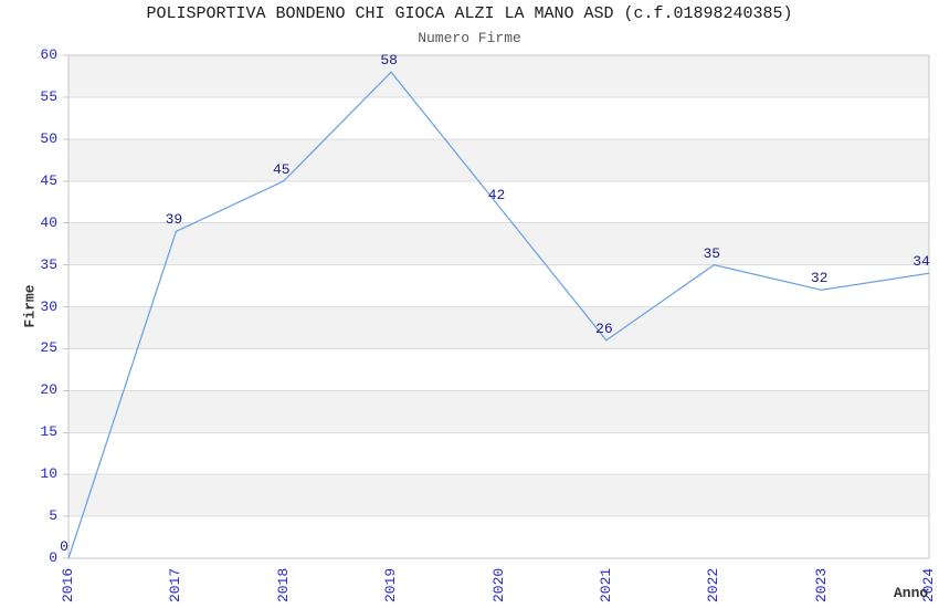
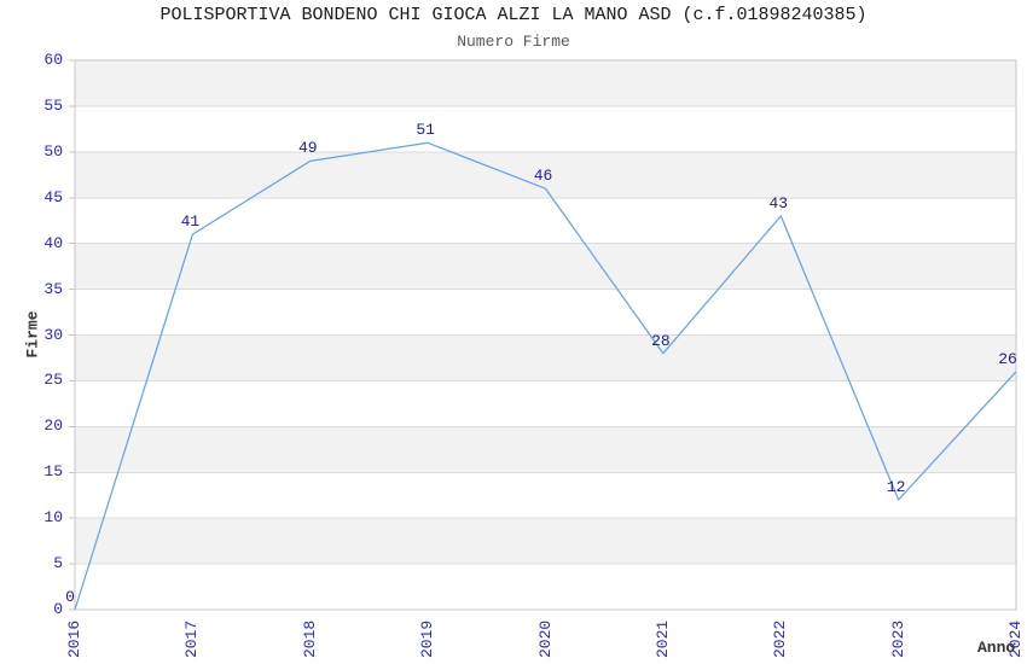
2017: 39 -> 41
2018: 45 -> 49
2019: 58 -> 51
2020: 42 -> 46
2021: 26 -> 28
2022: 35 -> 43
2023: 32 -> 12
2024: 34 -> 26
